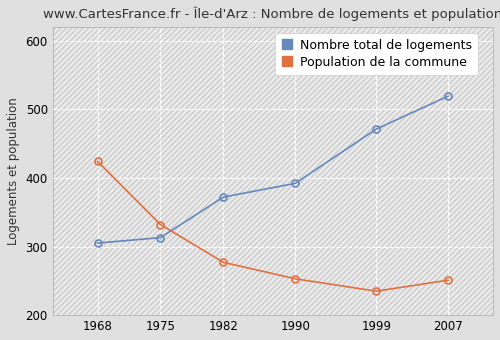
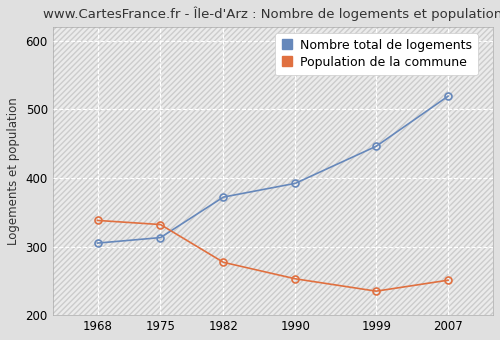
Population de la commune/1968: 424 -> 338
Nombre total de logements/1999: 471 -> 446
